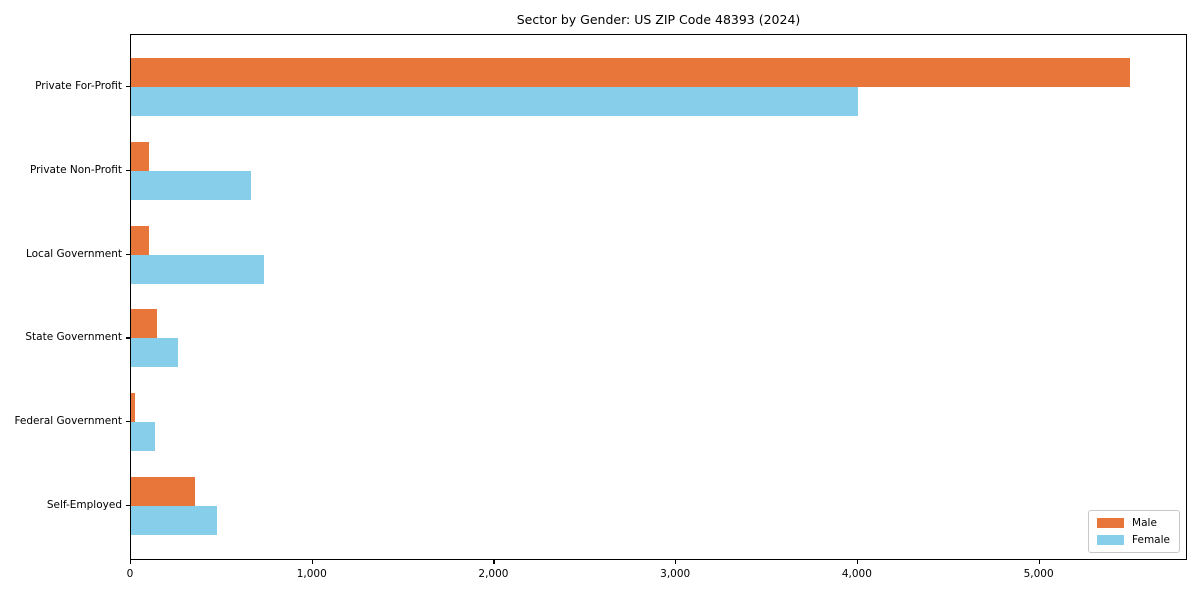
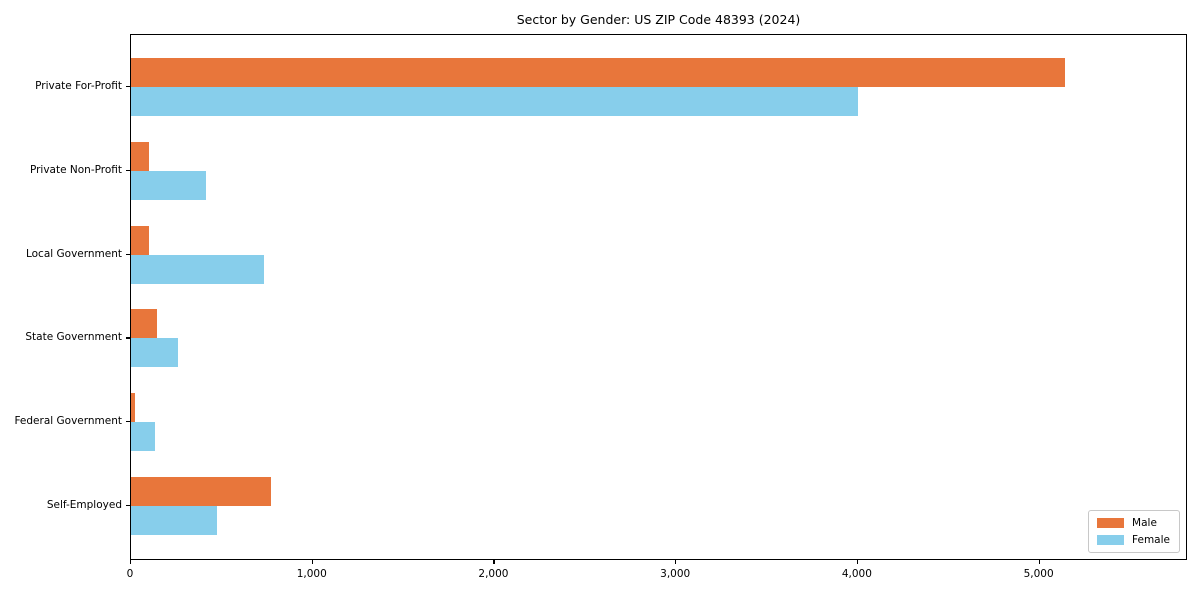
Male/Private For-Profit: 5500 -> 5140
Female/Private Non-Profit: 660 -> 410
Male/Self-Employed: 350 -> 770
